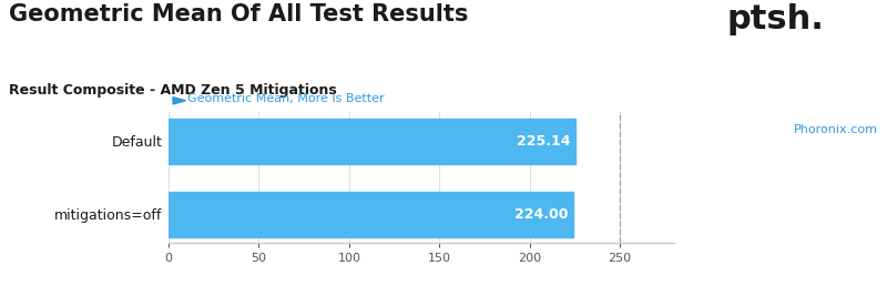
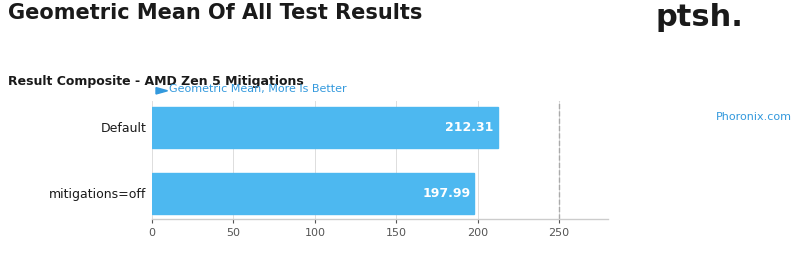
Default: 225.14 -> 212.31
mitigations=off: 224.00 -> 197.99
